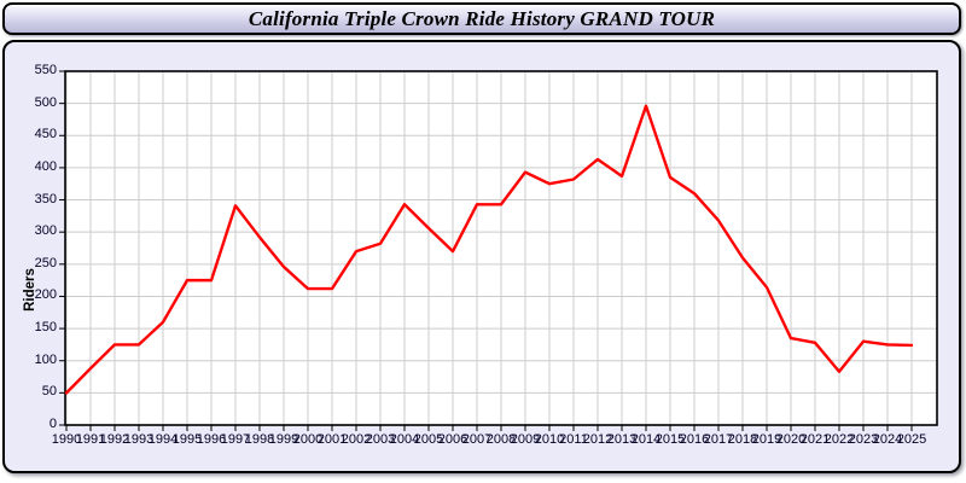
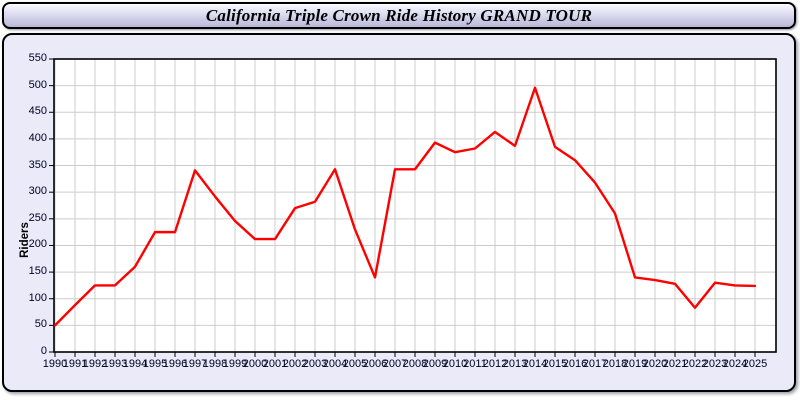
2005: 310 -> 230
2006: 270 -> 140
2019: 210 -> 140
